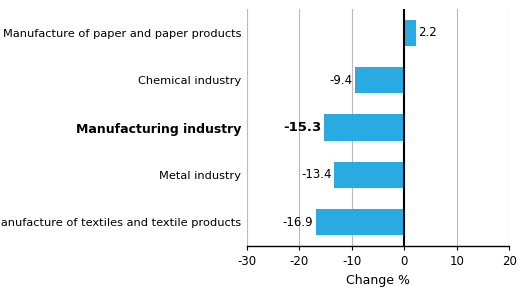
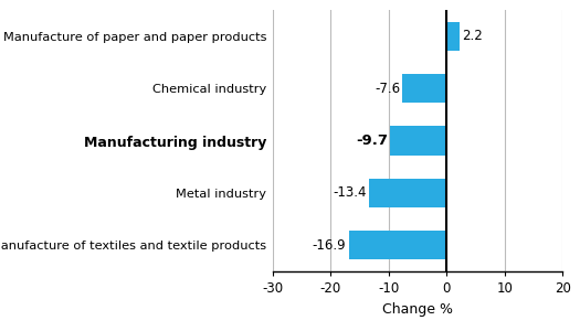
Chemical industry: -9.4 -> -7.6
Manufacturing industry: -15.3 -> -9.7
